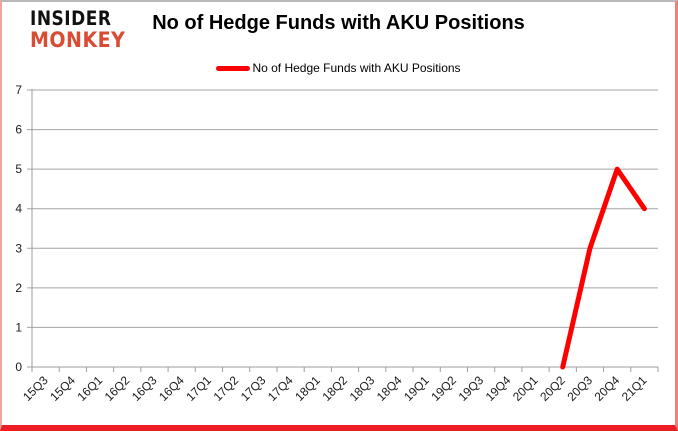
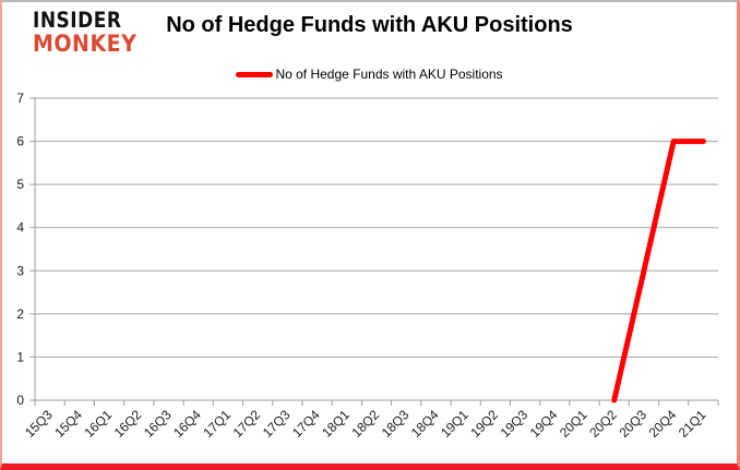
20Q4: 5 -> 6
21Q1: 4 -> 6
